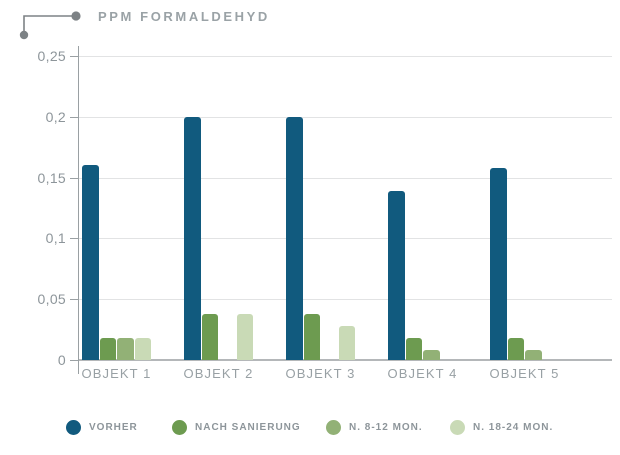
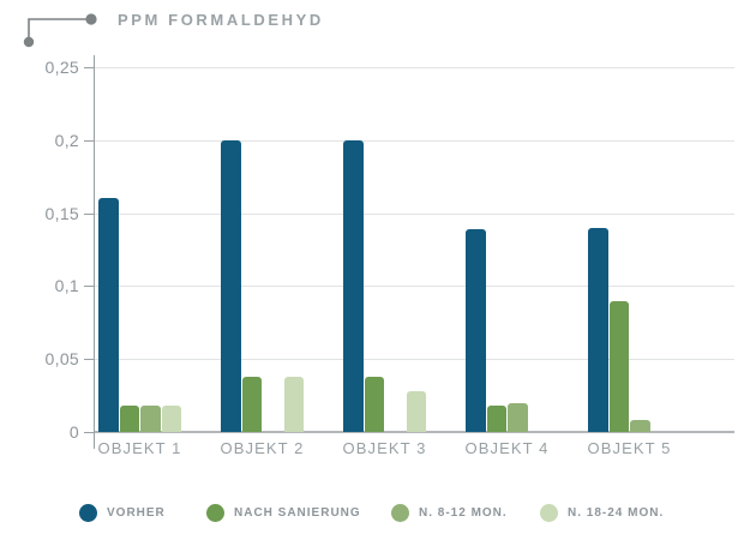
N. 8-12 MON./OBJEKT 4: 0,01 -> 0,02
VORHER/OBJEKT 5: 0,16 -> 0,14
NACH SANIERUNG/OBJEKT 5: 0,02 -> 0,09
